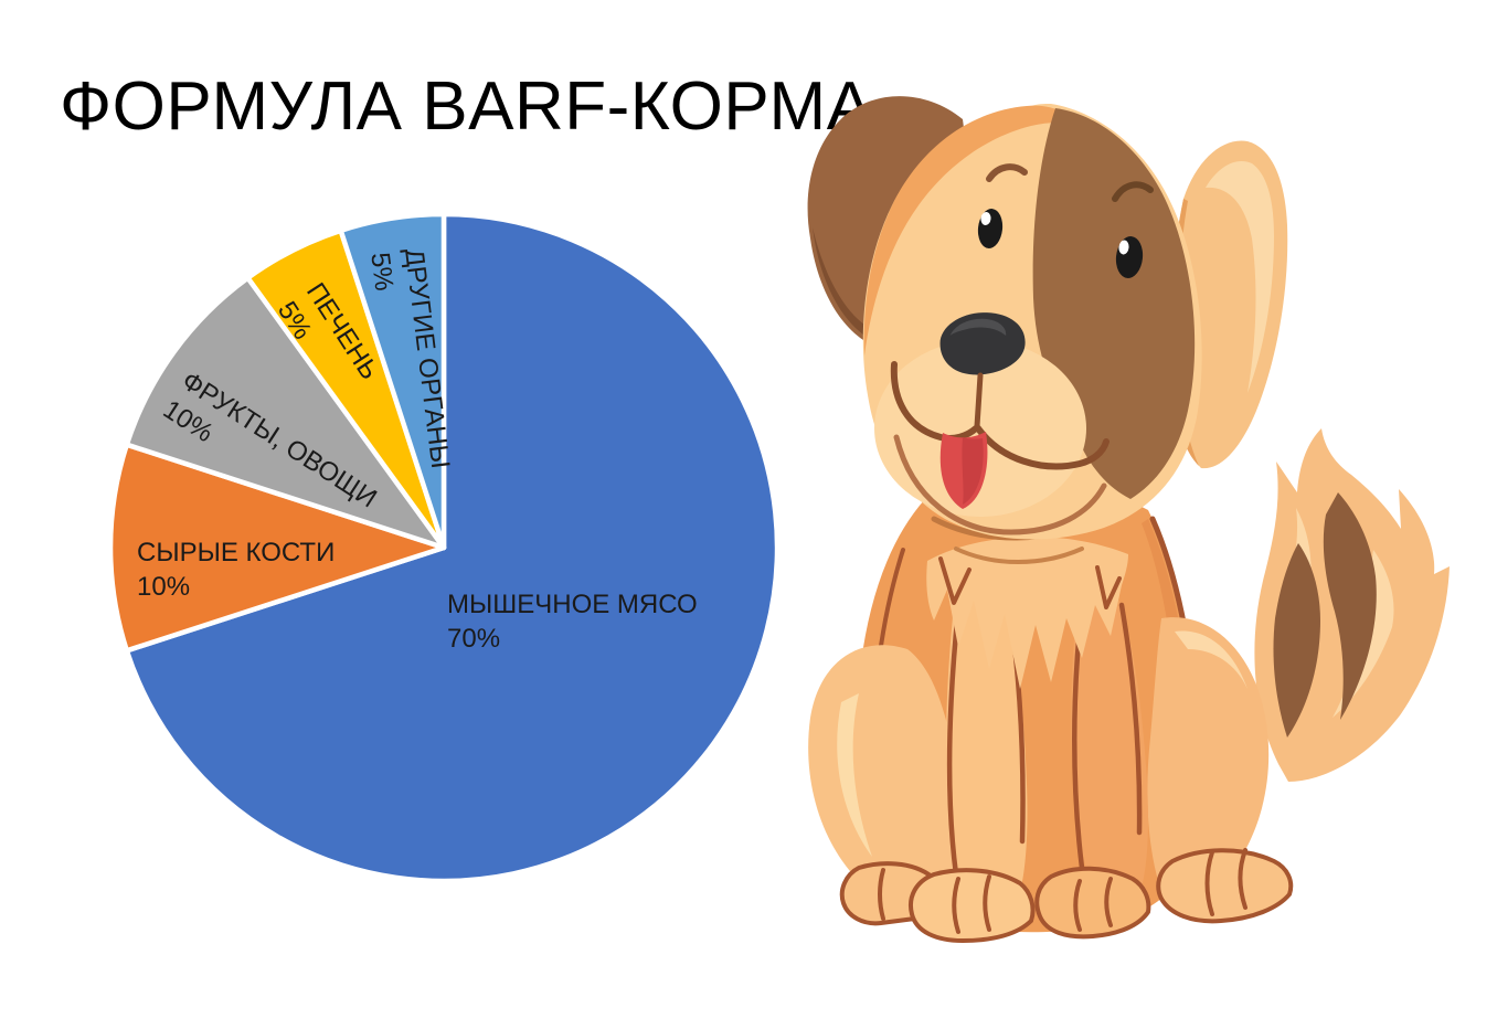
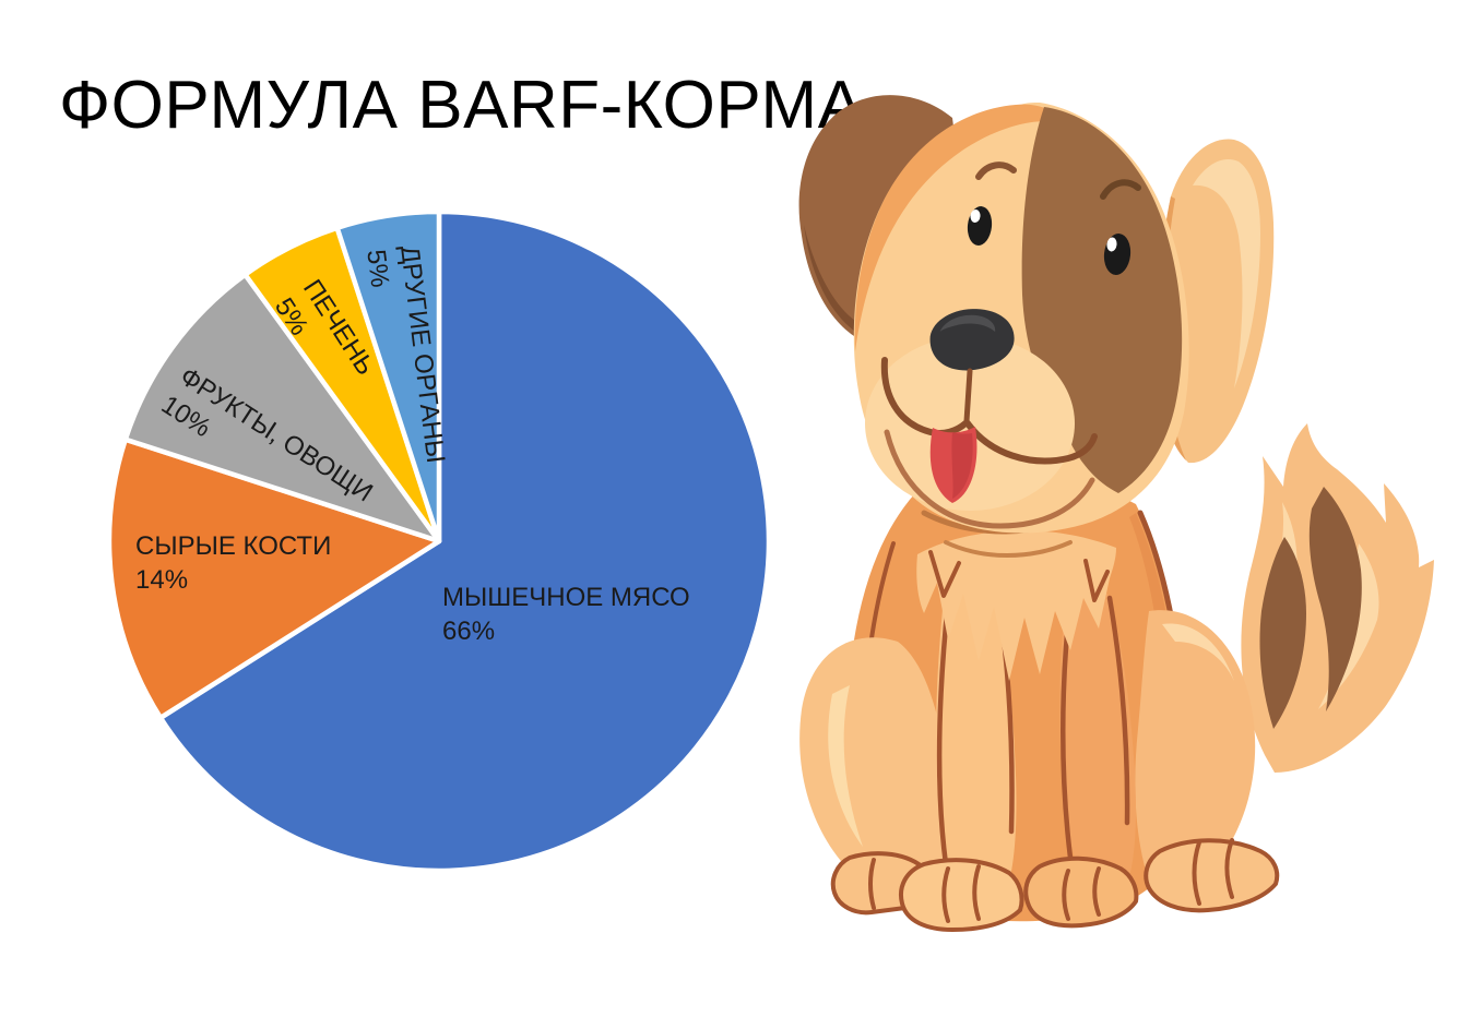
МЫШЕЧНОЕ МЯСО: 70% -> 66%
СЫРЫЕ КОСТИ: 10% -> 14%
